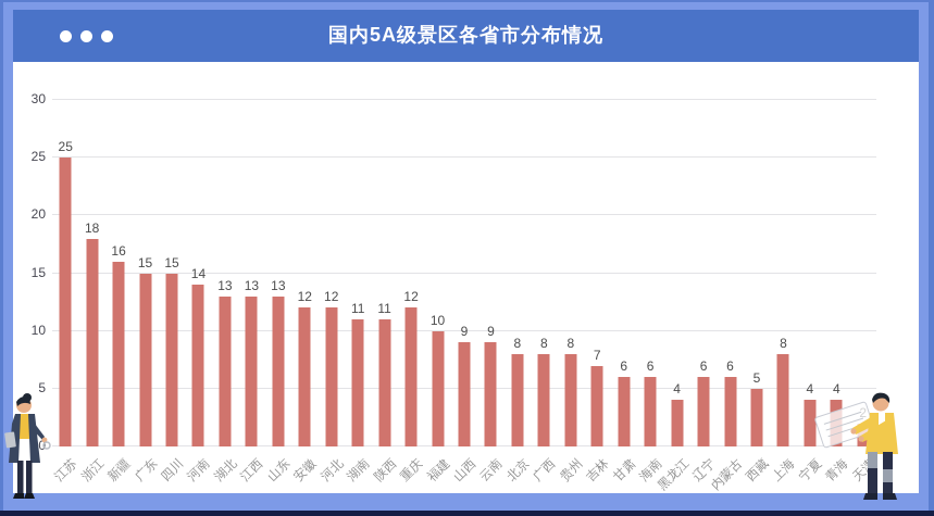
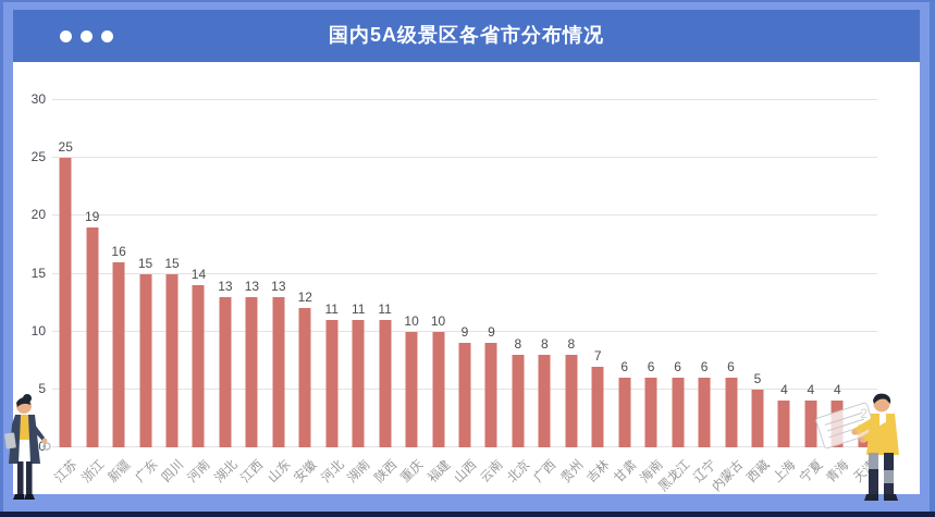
浙江: 18 -> 19
河北: 12 -> 11
重庆: 12 -> 10
黑龙江: 4 -> 6
上海: 8 -> 4
